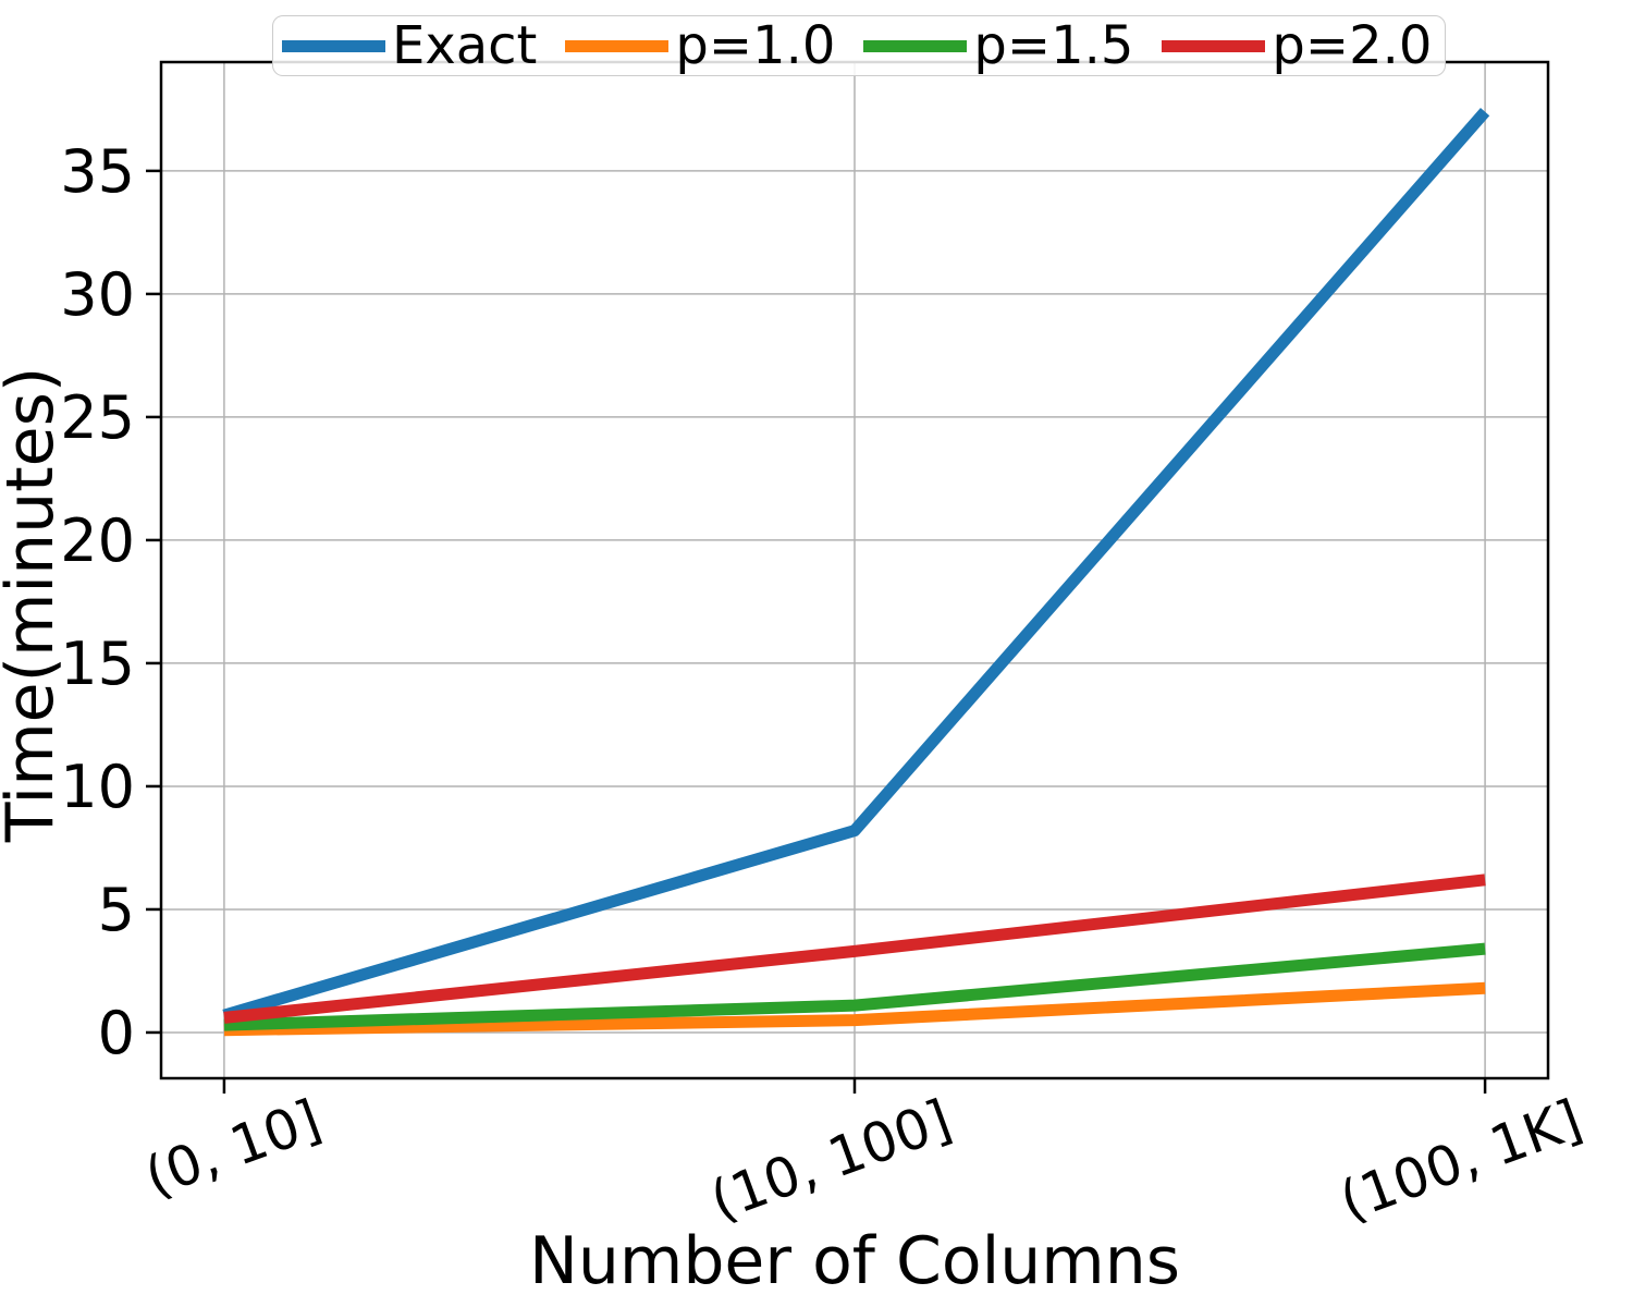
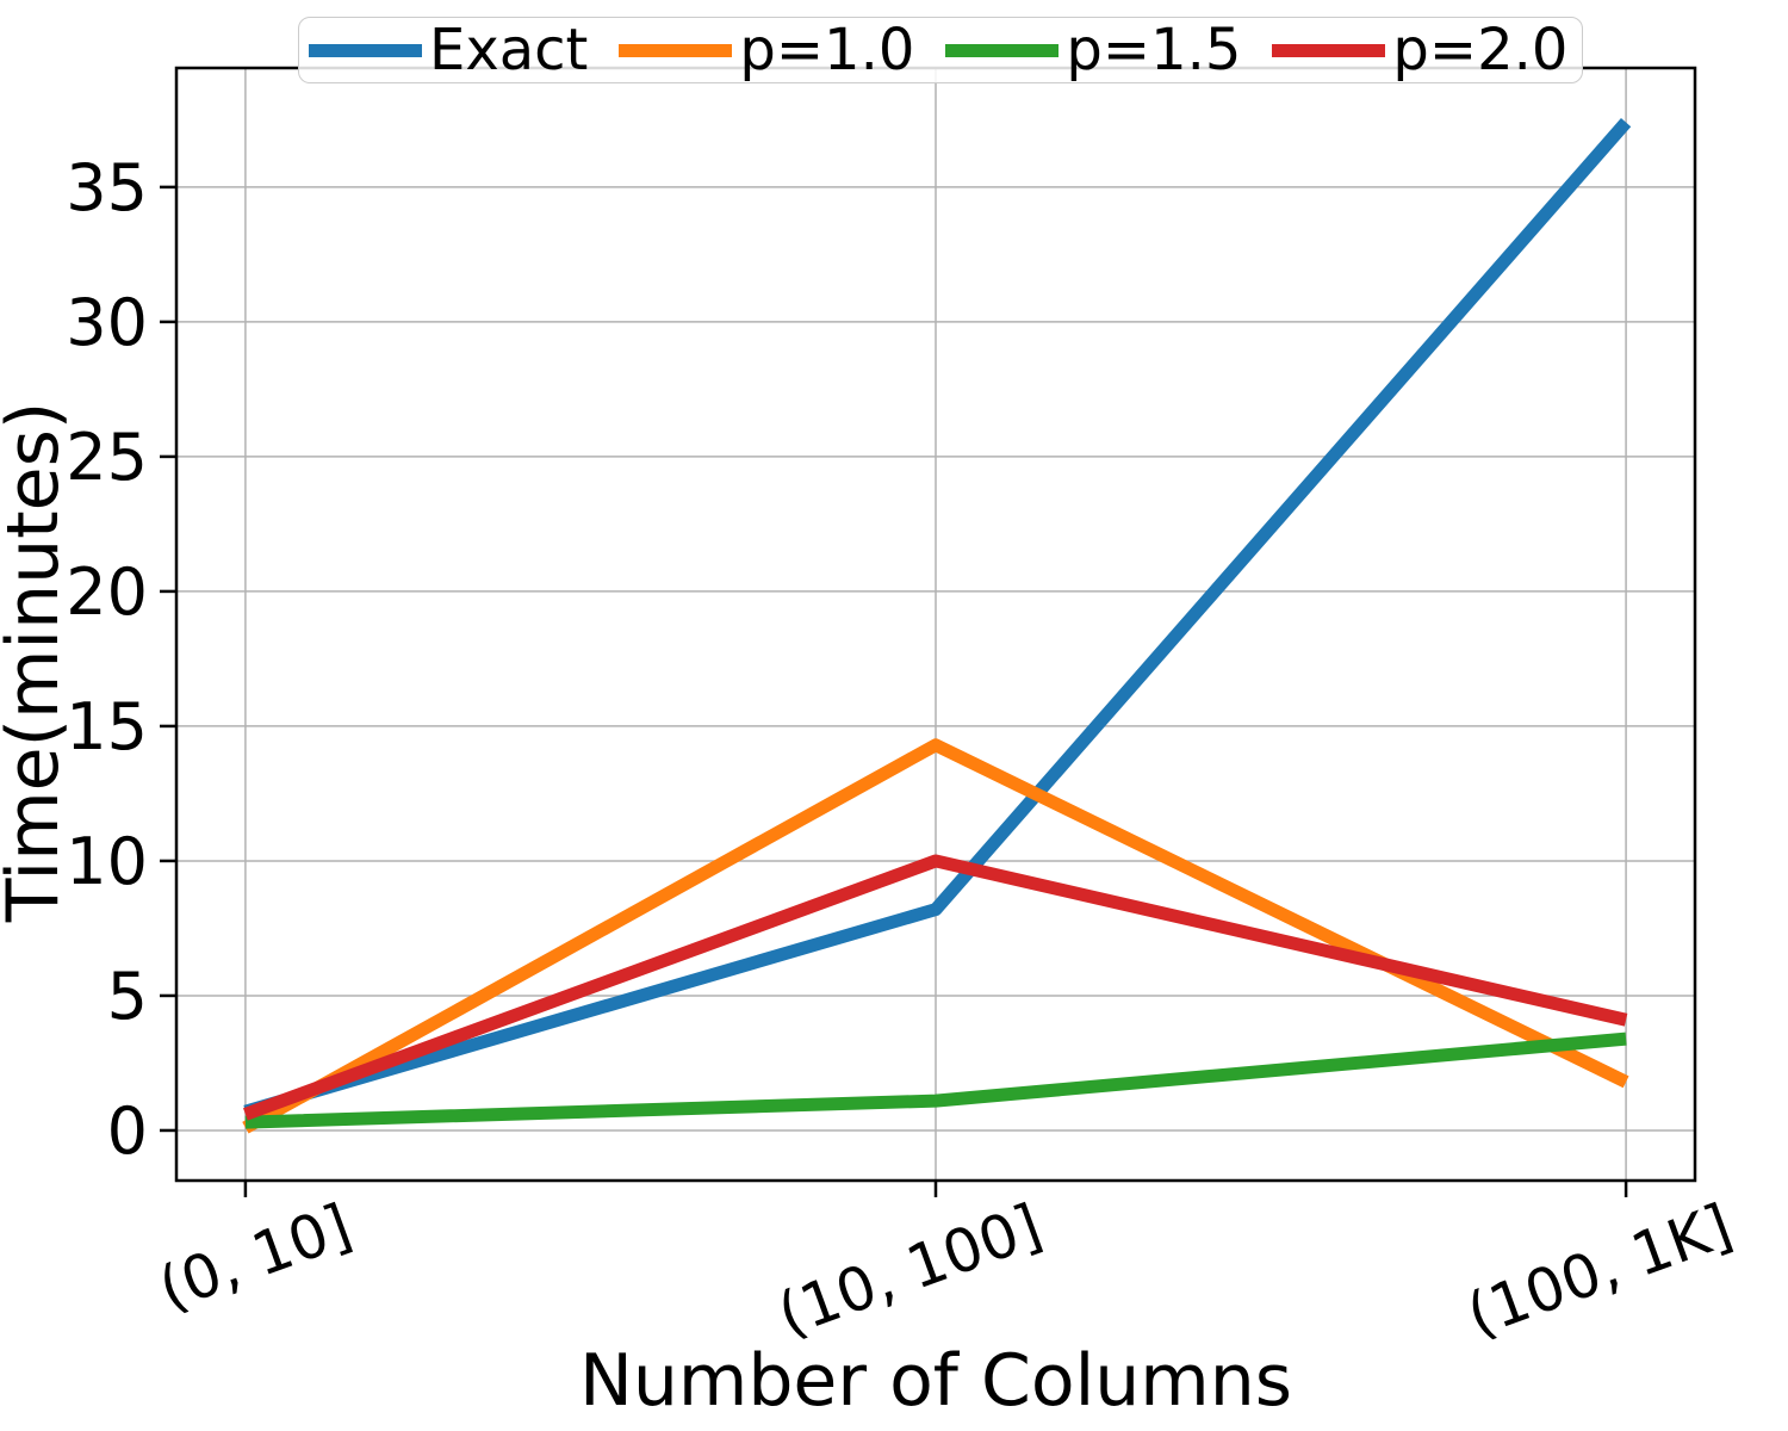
p=1.0/(10, 100]: 0.5 -> 14.3
p=2.0/(10, 100]: 3.3 -> 10.0
p=2.0/(100, 1K]: 6.2 -> 4.1
